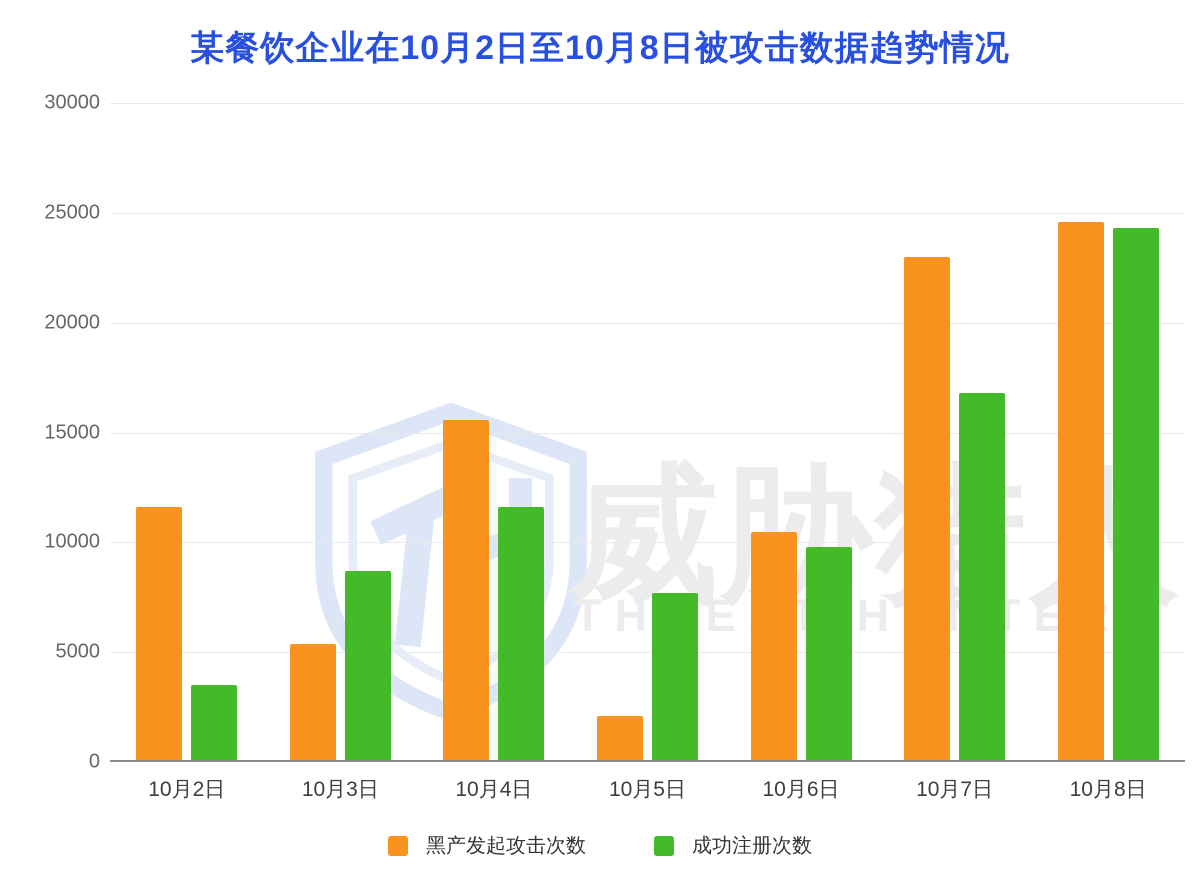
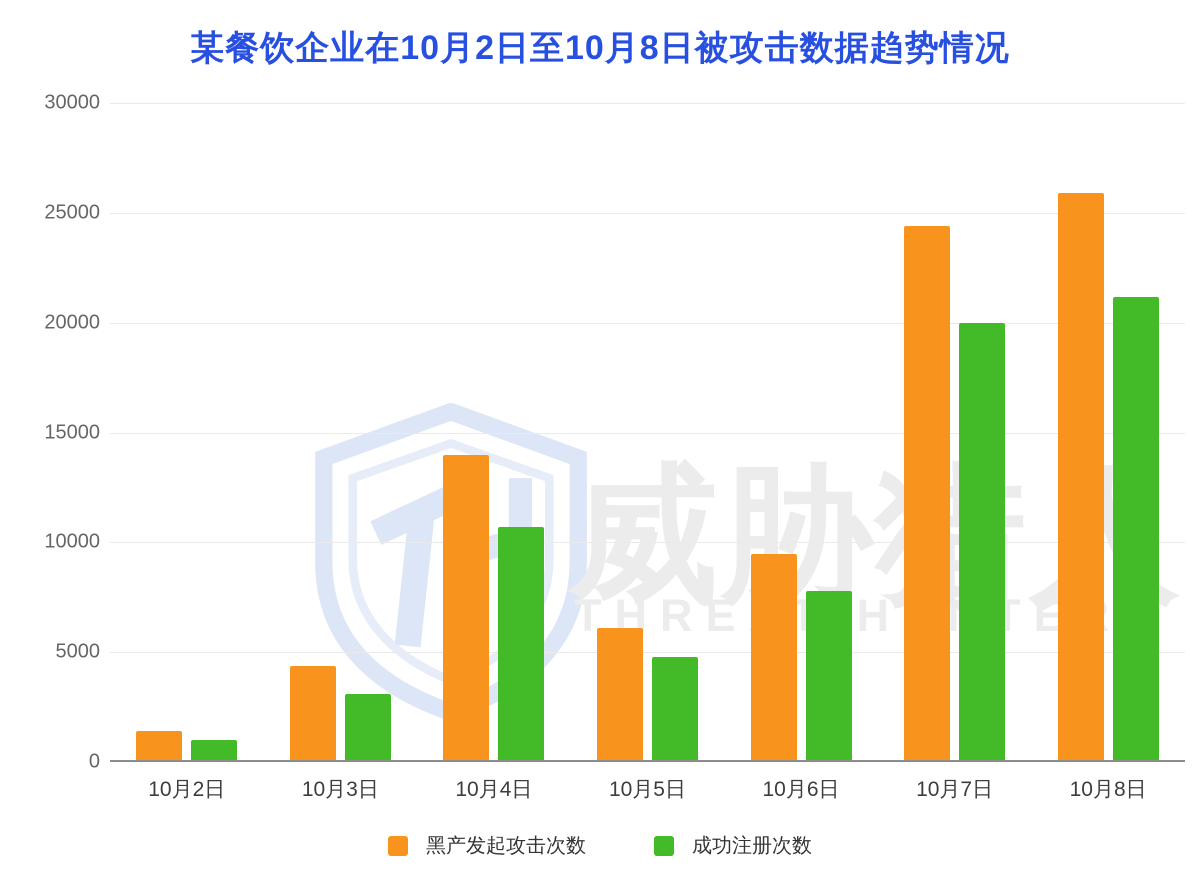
黑产发起攻击次数/10月2日: 11500 -> 1300
成功注册次数/10月2日: 3400 -> 900
黑产发起攻击次数/10月3日: 5300 -> 4300
成功注册次数/10月3日: 8600 -> 3000
黑产发起攻击次数/10月4日: 15500 -> 13900
成功注册次数/10月4日: 11500 -> 10600
黑产发起攻击次数/10月5日: 2000 -> 6000
成功注册次数/10月5日: 7600 -> 4700
黑产发起攻击次数/10月6日: 10400 -> 9400
成功注册次数/10月6日: 9700 -> 7700
黑产发起攻击次数/10月7日: 22900 -> 24300
成功注册次数/10月7日: 16700 -> 19900
黑产发起攻击次数/10月8日: 24500 -> 25800
成功注册次数/10月8日: 24200 -> 21100
